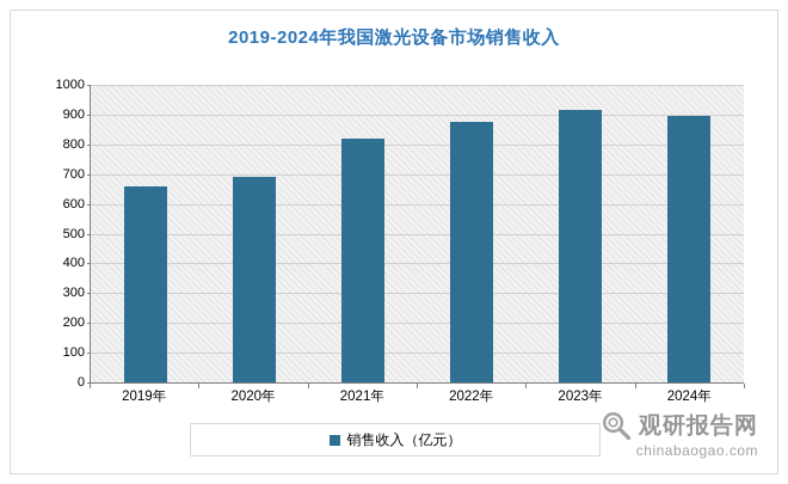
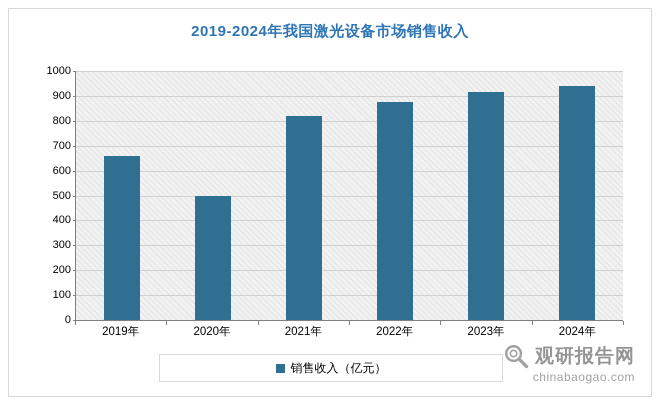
2020年: 690 -> 500
2024年: 900 -> 940
